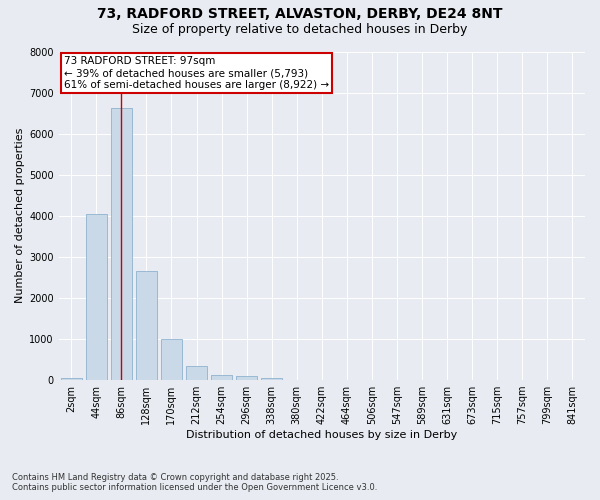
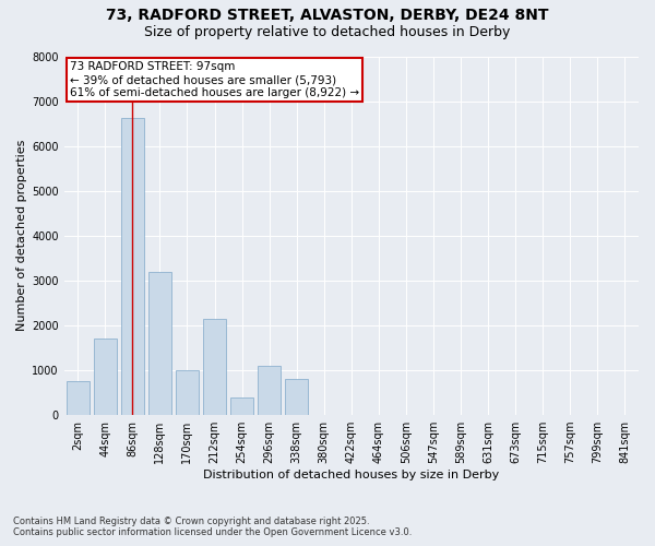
2sqm: 50 -> 750
44sqm: 4050 -> 1700
128sqm: 2650 -> 3200
212sqm: 350 -> 2150
254sqm: 130 -> 400
296sqm: 90 -> 1100
338sqm: 60 -> 800
